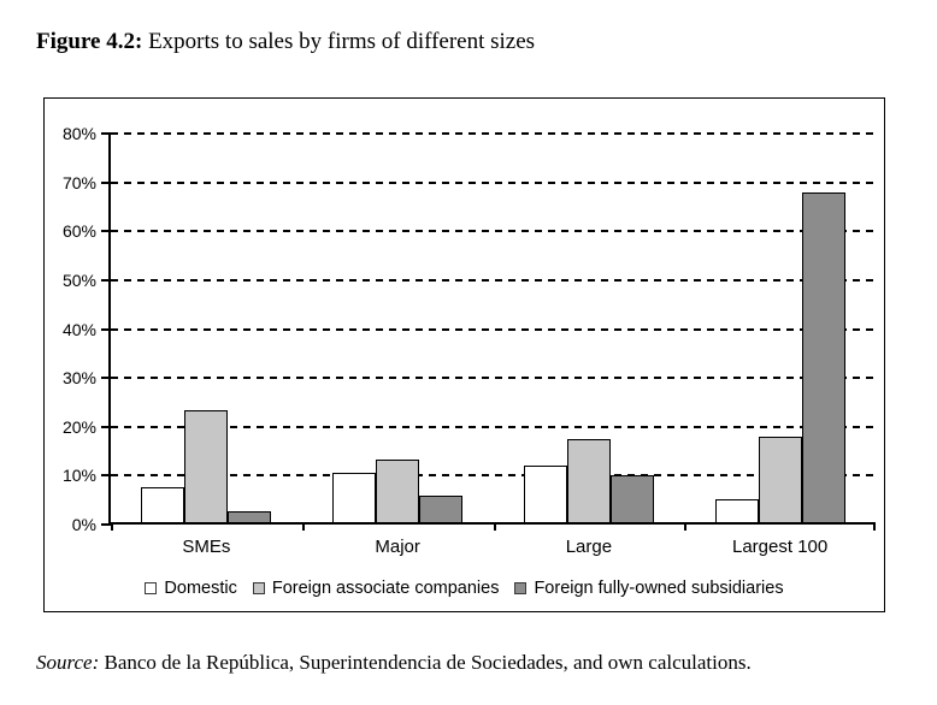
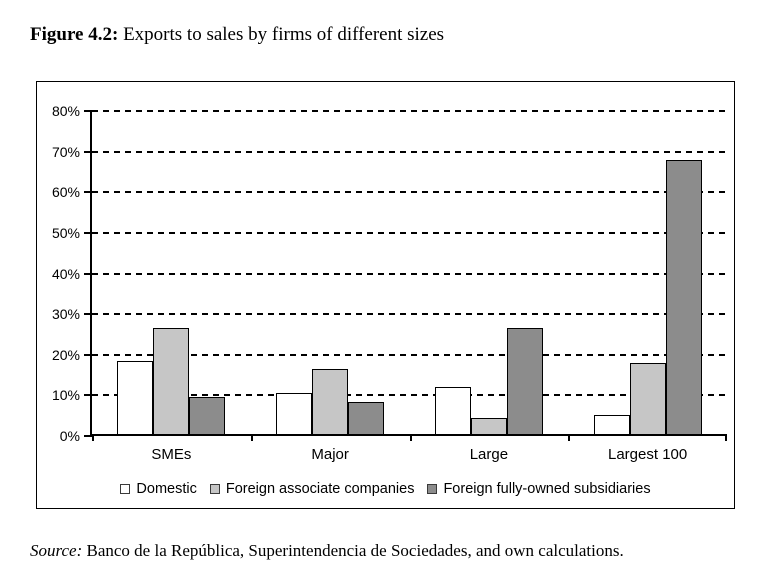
Domestic/SMEs: 7% -> 18%
Foreign associate companies/SMEs: 23% -> 26%
Foreign fully-owned subsidiaries/SMEs: 2% -> 9%
Foreign associate companies/Major: 13% -> 16%
Foreign fully-owned subsidiaries/Major: 6% -> 8%
Foreign associate companies/Large: 17% -> 4%
Foreign fully-owned subsidiaries/Large: 10% -> 26%
